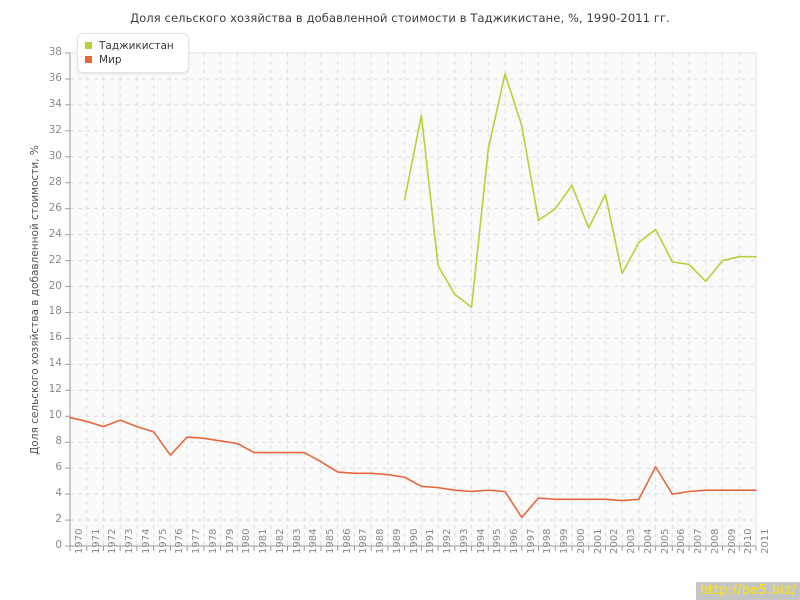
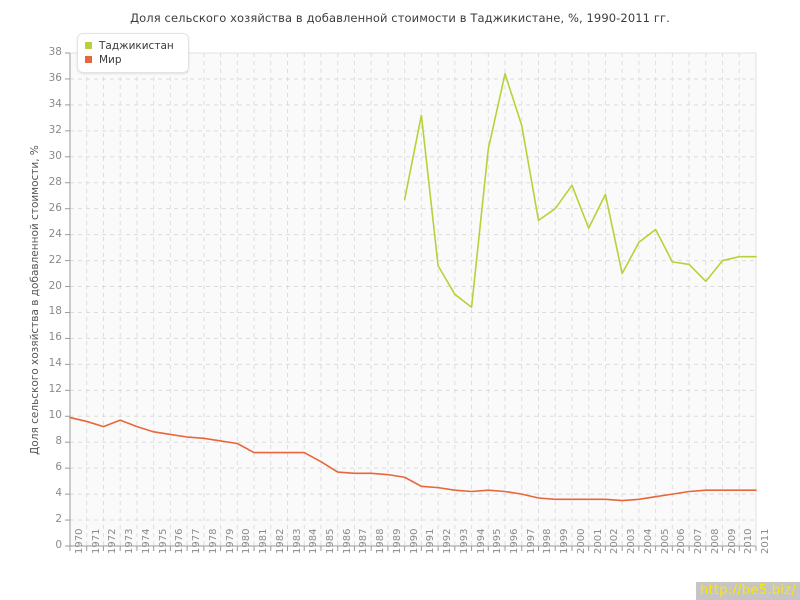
Мир/1976: 7.0 -> 8.6
Мир/1997: 2.2 -> 4.0
Мир/2005: 6.1 -> 3.8
